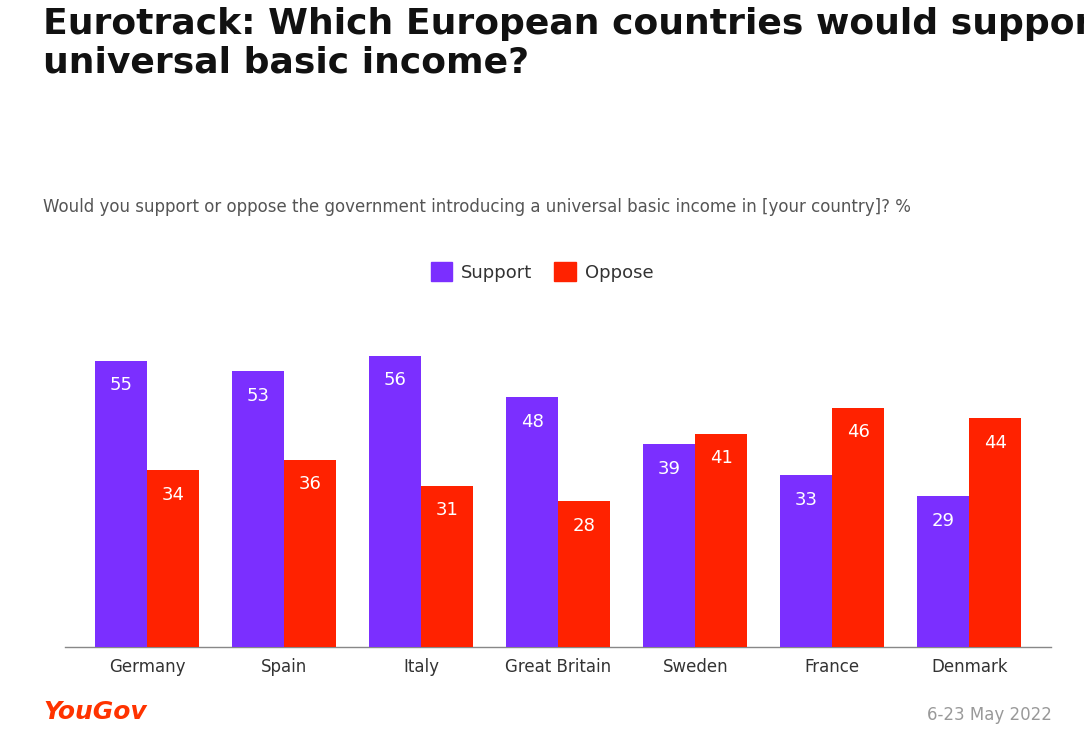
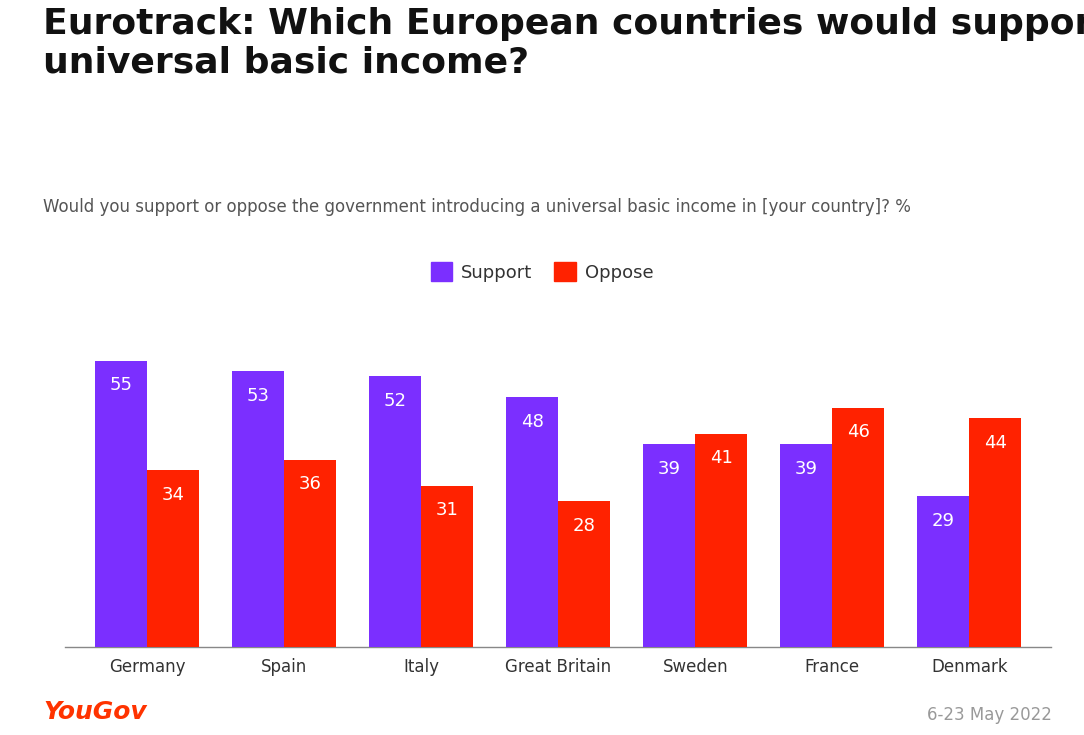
Support/Italy: 56 -> 52
Support/France: 33 -> 39
